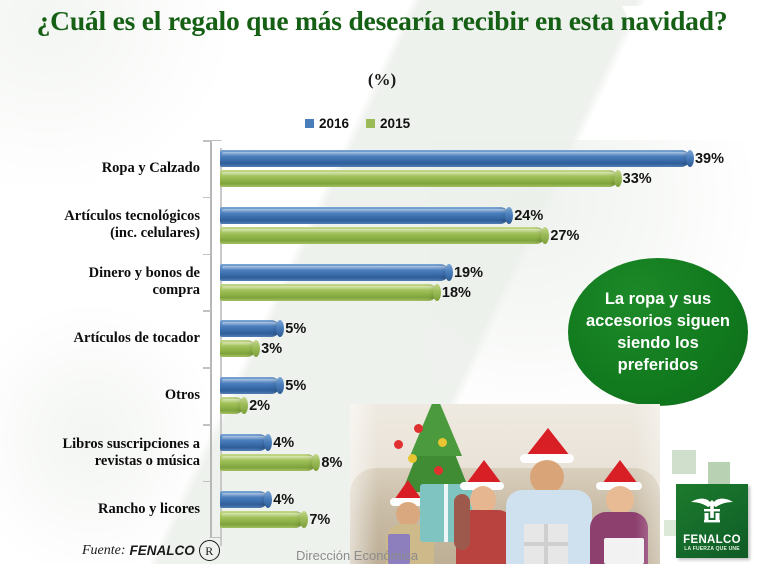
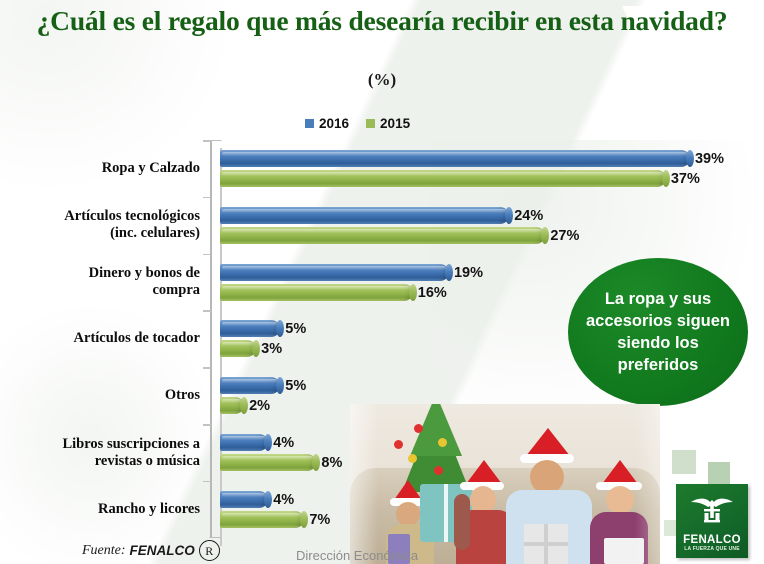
2015/Ropa y Calzado: 33% -> 37%
2015/Dinero y bonos de compra: 18% -> 16%
